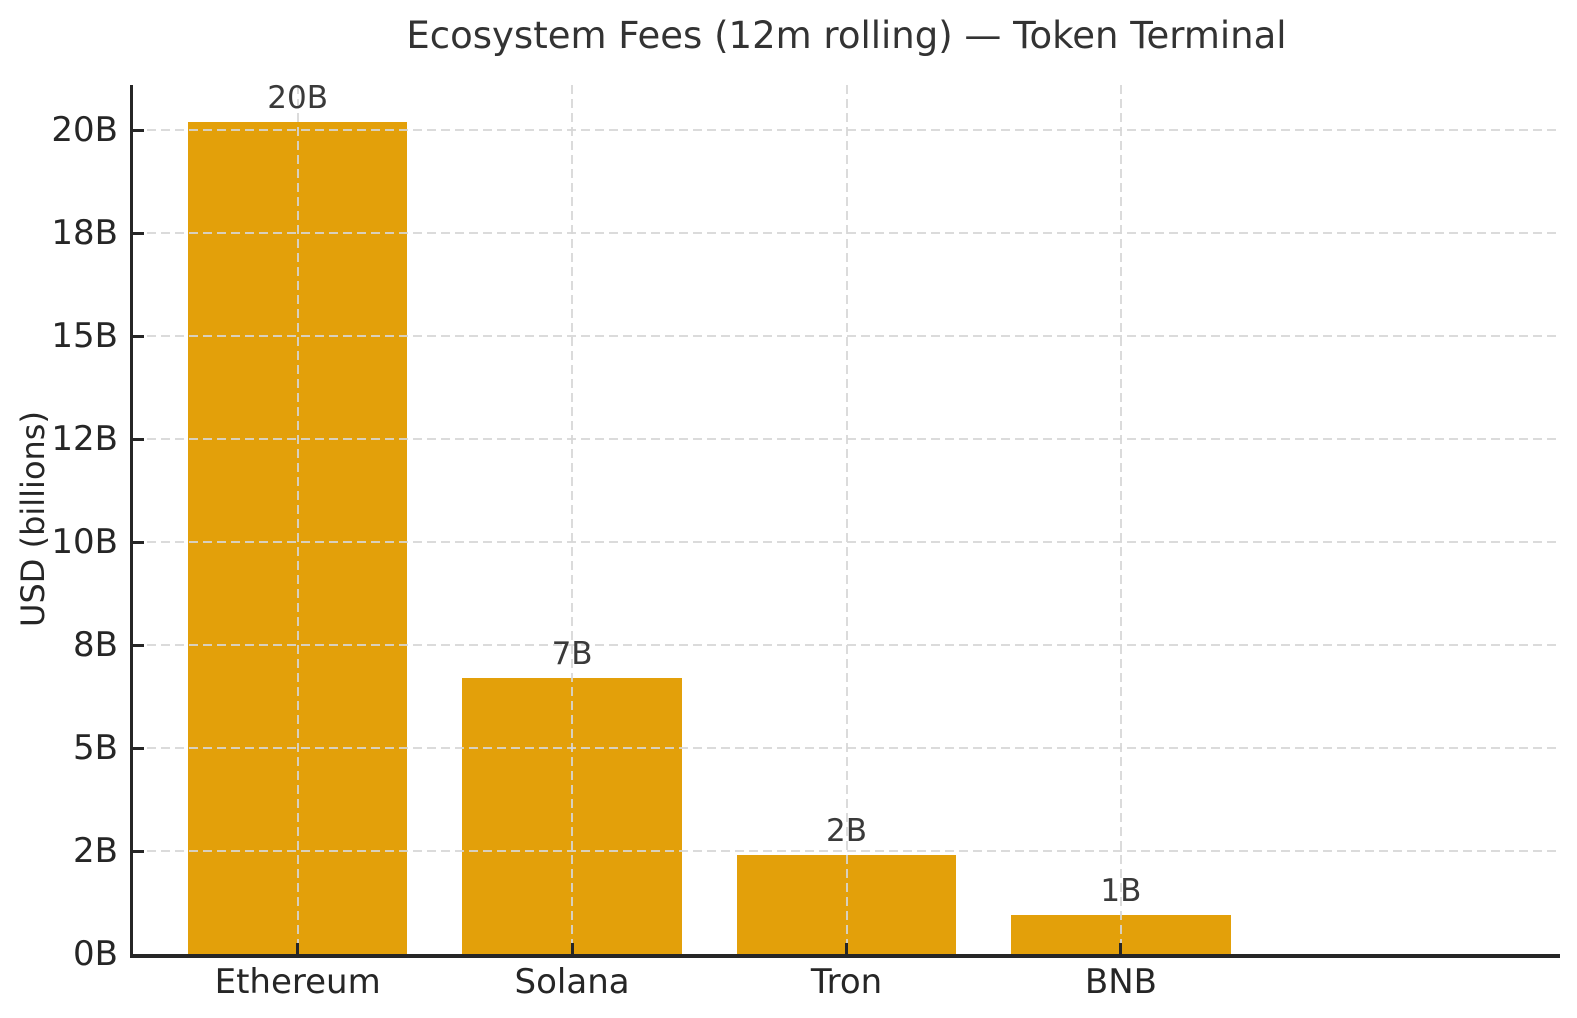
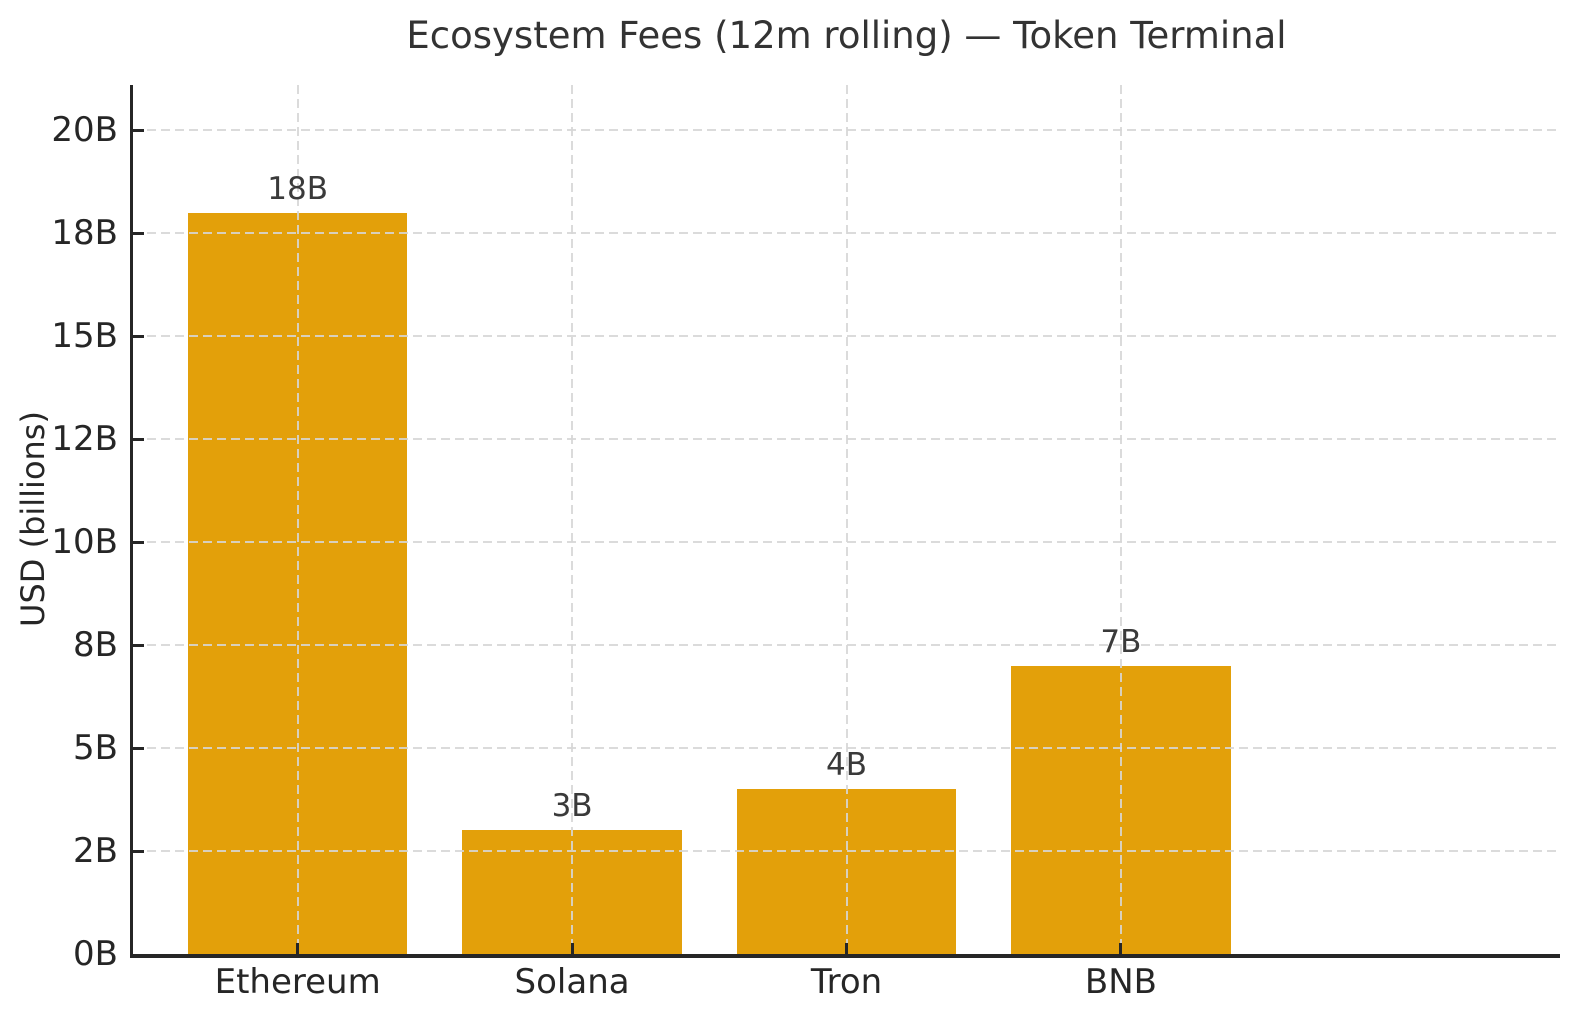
Ethereum: 20B -> 18B
Solana: 7B -> 3B
Tron: 2B -> 4B
BNB: 1B -> 7B
